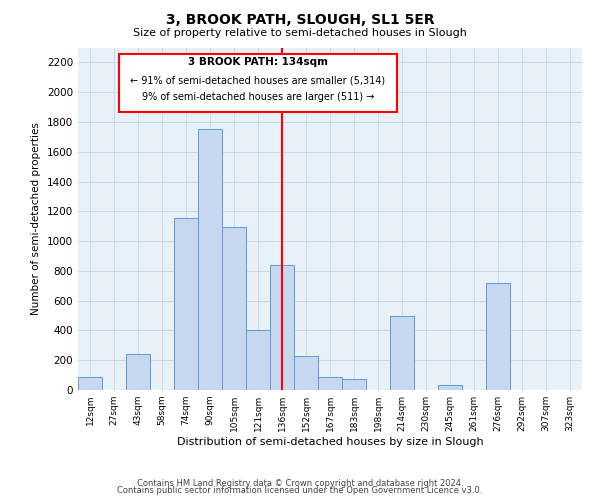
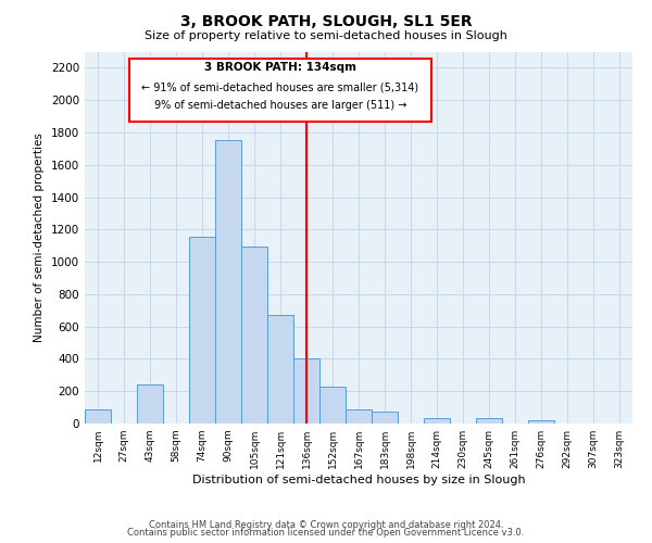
121sqm: 400 -> 670
136sqm: 840 -> 400
214sqm: 500 -> 40
276sqm: 720 -> 20
